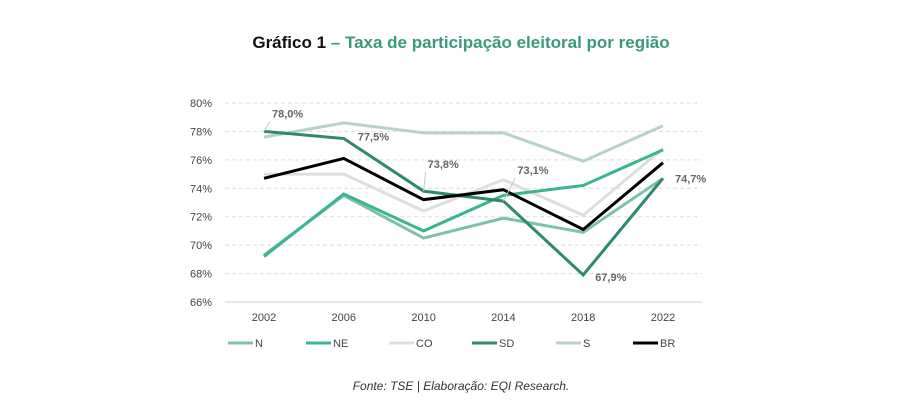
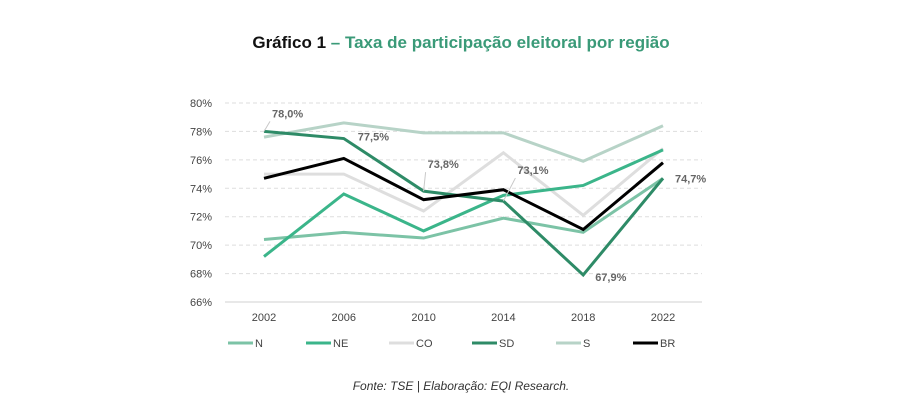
N/2002: 69.3% -> 70.4%
N/2006: 73.5% -> 70.9%
CO/2014: 74.6% -> 76.5%
